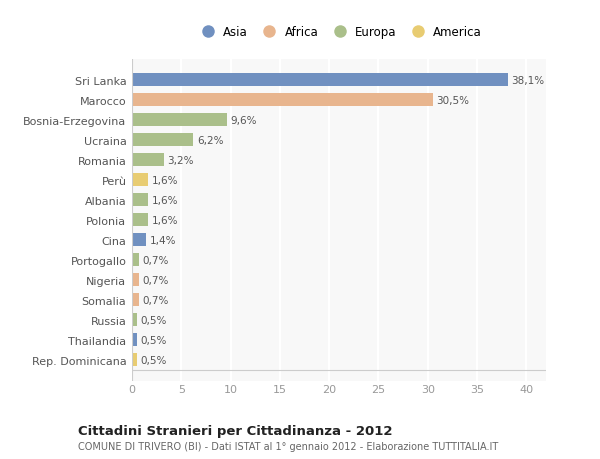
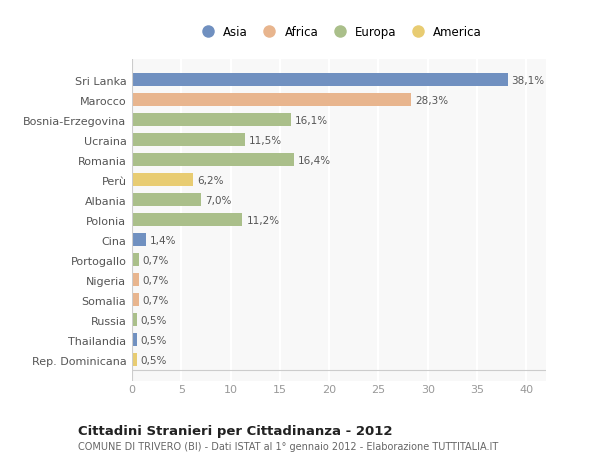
Marocco: 30,5% -> 28,3%
Bosnia-Erzegovina: 9,6% -> 16,1%
Ucraina: 6,2% -> 11,5%
Romania: 3,2% -> 16,4%
Perù: 1,6% -> 6,2%
Albania: 1,6% -> 7,0%
Polonia: 1,6% -> 11,2%
